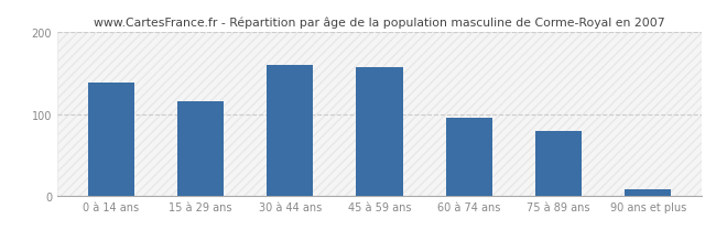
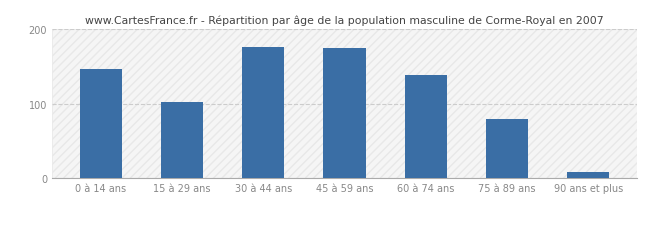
0 à 14 ans: 138 -> 146
15 à 29 ans: 115 -> 102
30 à 44 ans: 160 -> 176
45 à 59 ans: 157 -> 174
60 à 74 ans: 96 -> 138
